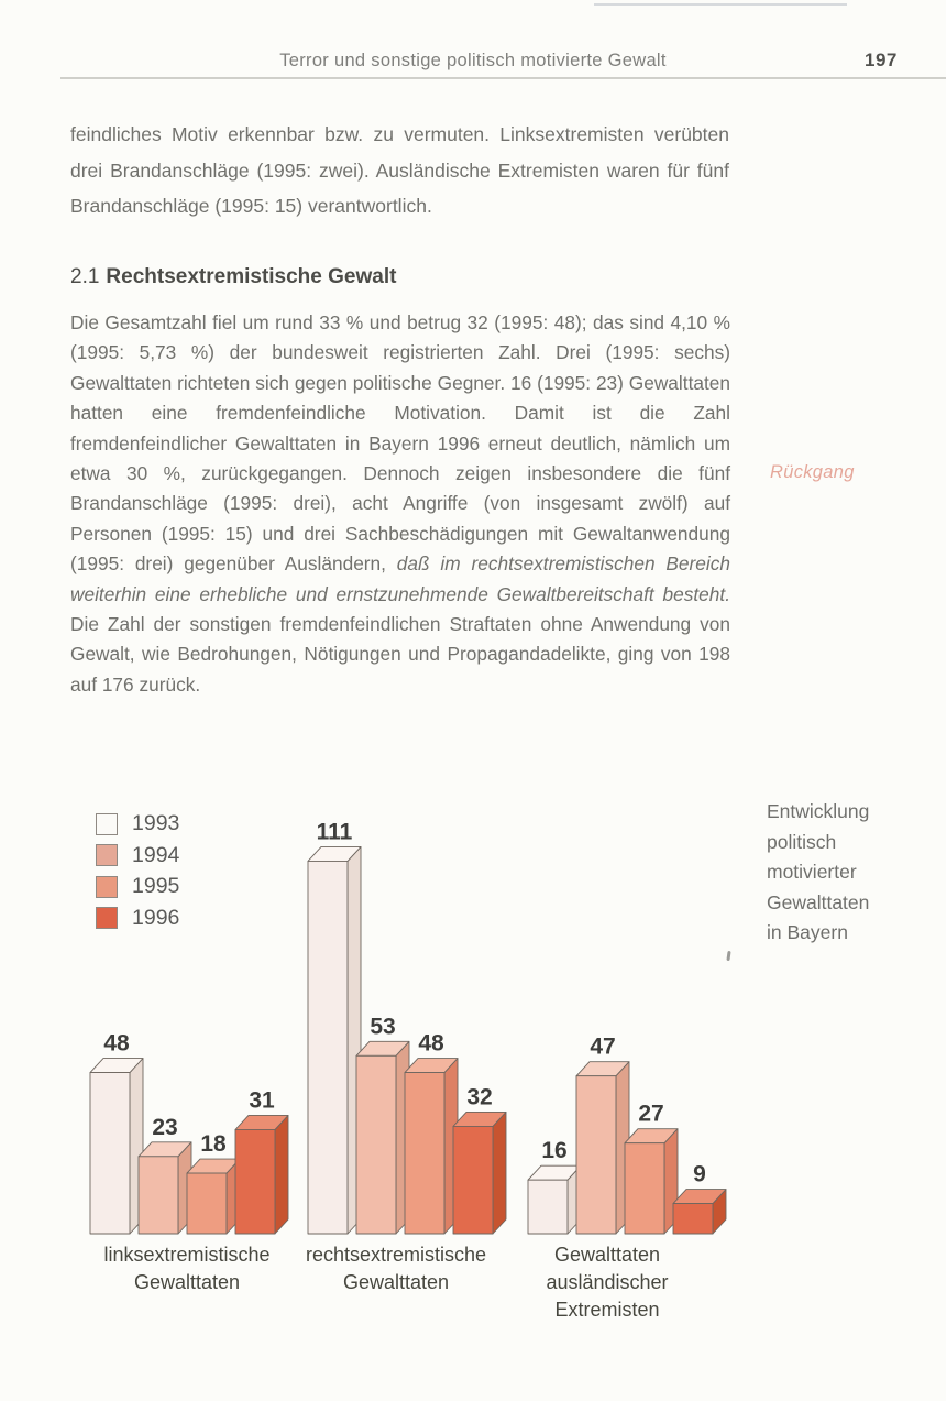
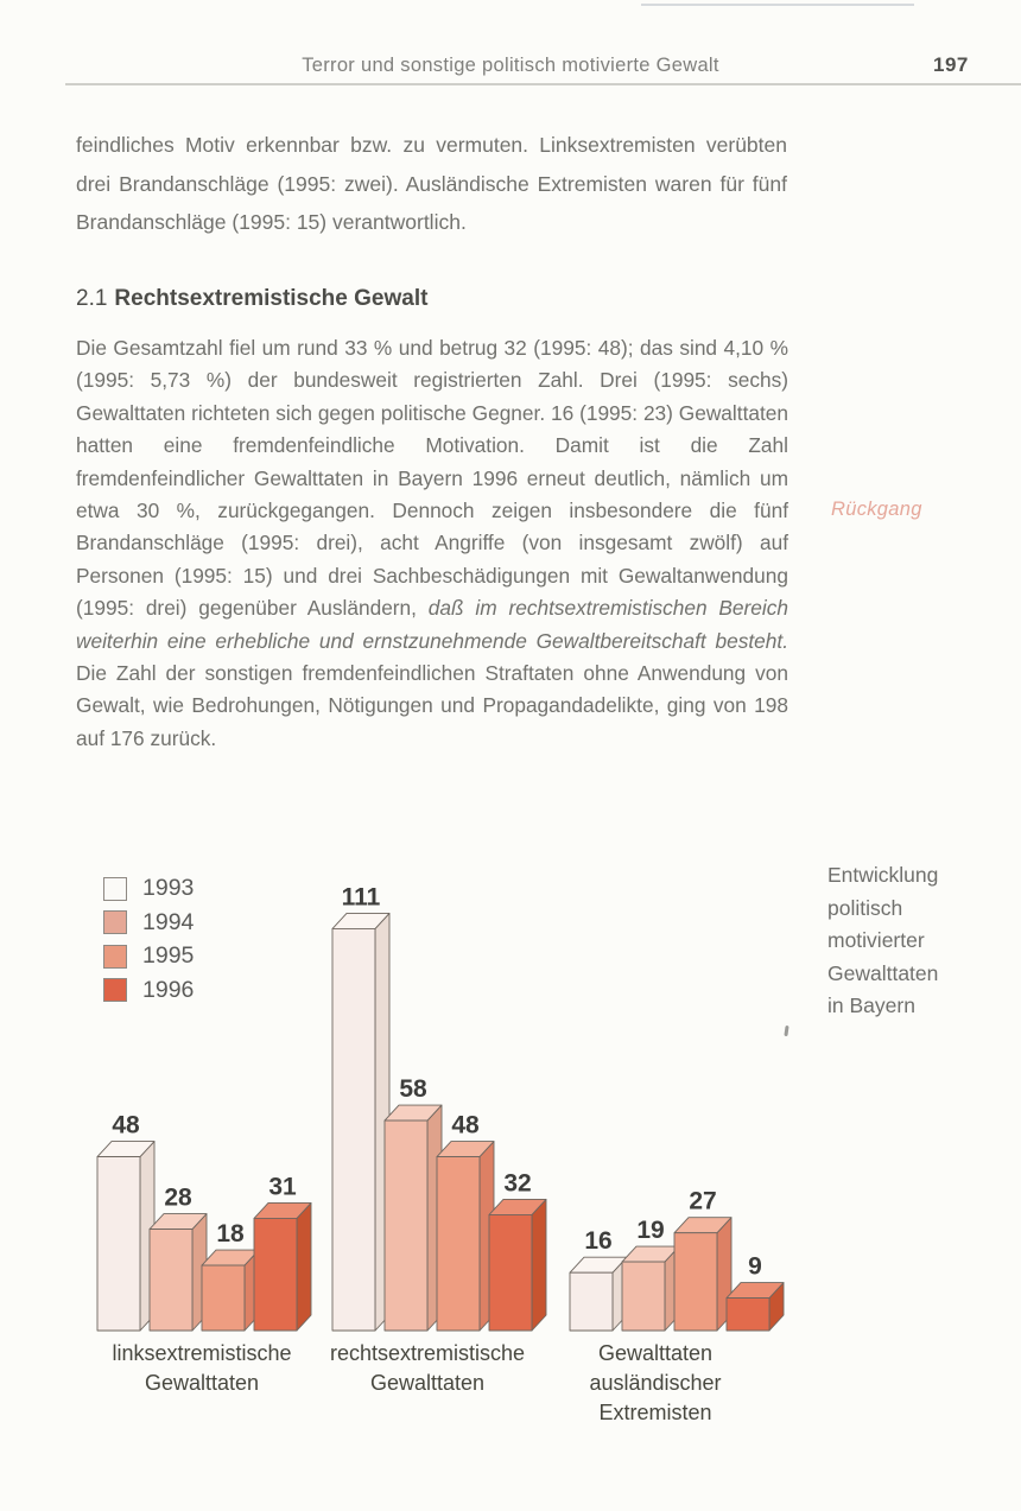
1994/linksextremistische Gewalttaten: 23 -> 28
1994/rechtsextremistische Gewalttaten: 53 -> 58
1994/Gewalttaten ausländischer Extremisten: 47 -> 19
